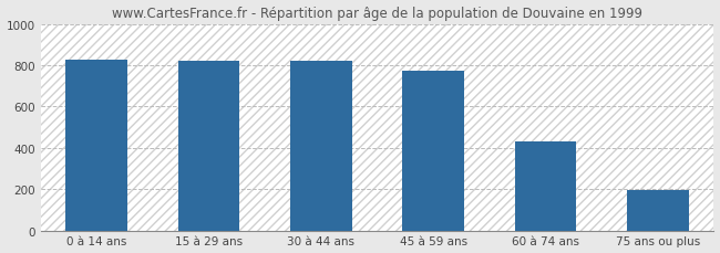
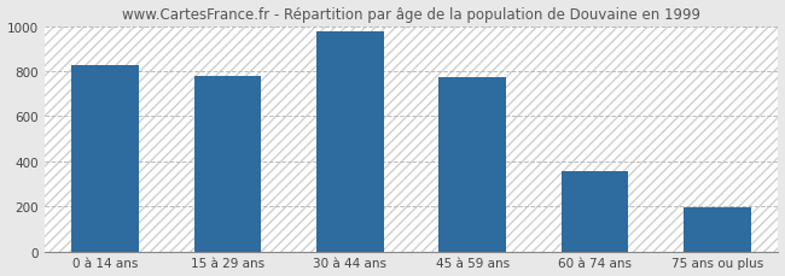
15 à 29 ans: 820 -> 780
30 à 44 ans: 820 -> 980
60 à 74 ans: 430 -> 360
